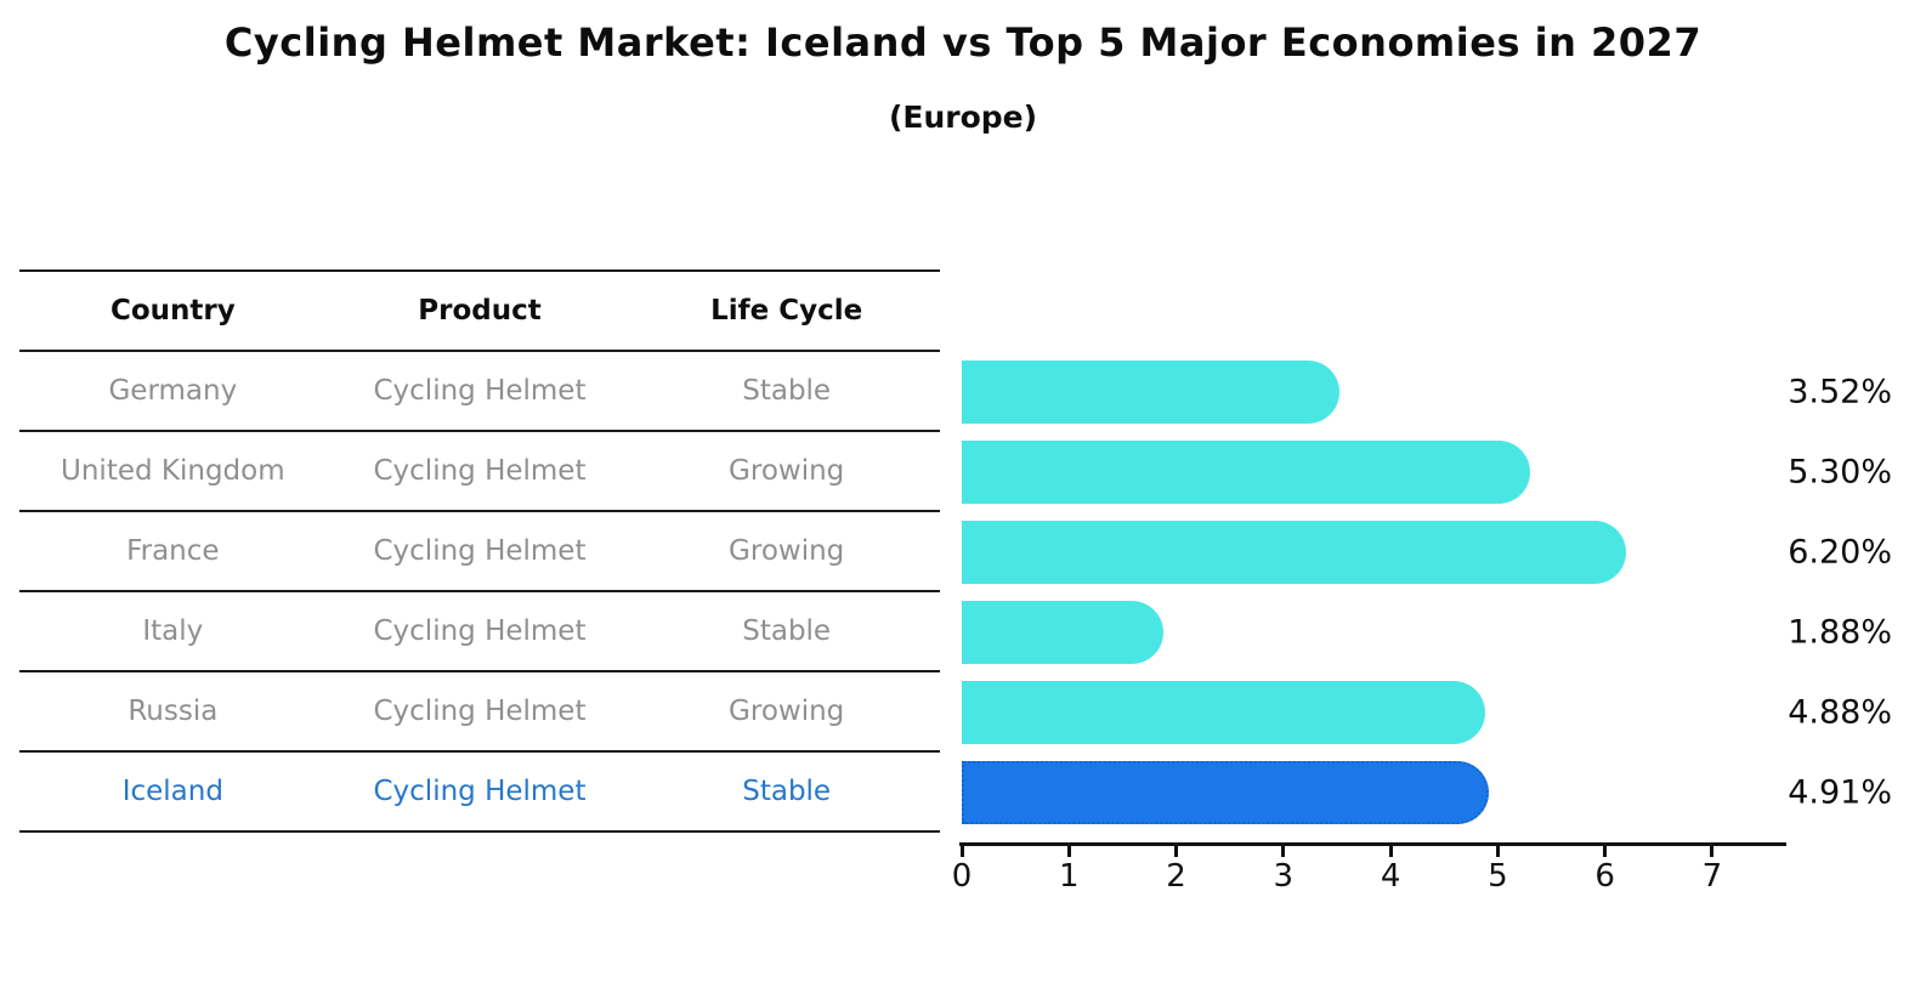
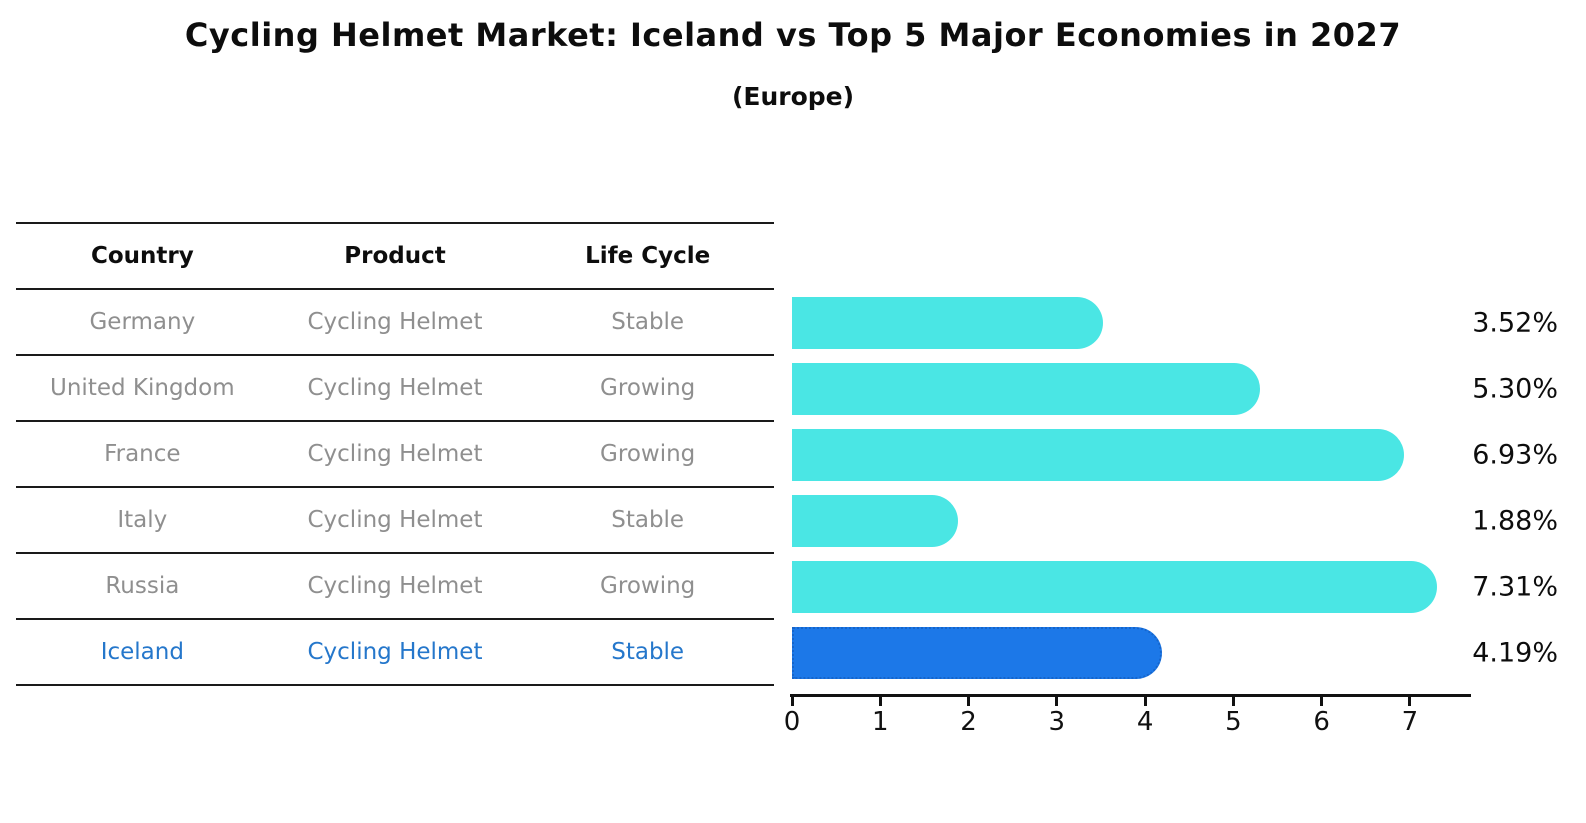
France: 6.20% -> 6.93%
Russia: 4.88% -> 7.31%
Iceland: 4.91% -> 4.19%
